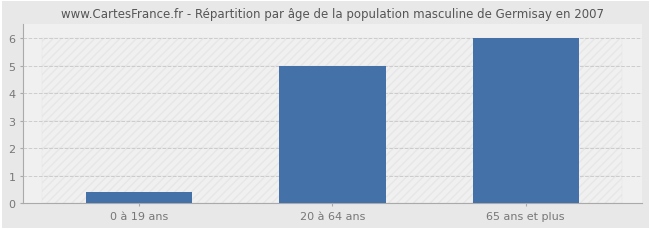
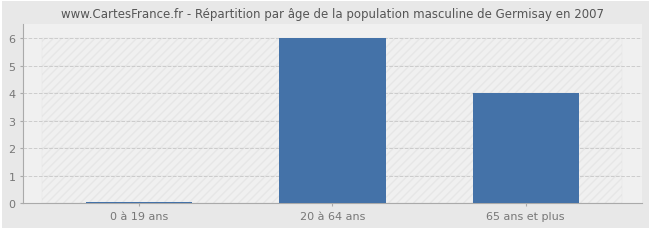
0 à 19 ans: 0.40 -> 0.05
20 à 64 ans: 5.00 -> 6.00
65 ans et plus: 6.00 -> 4.00
